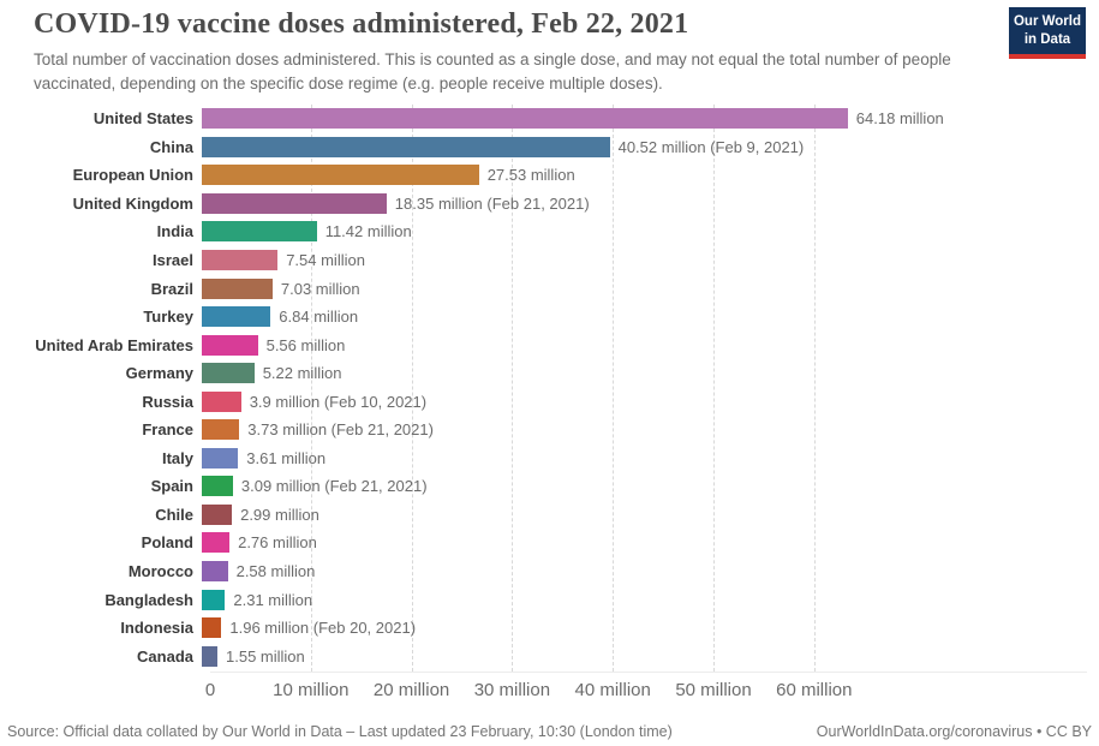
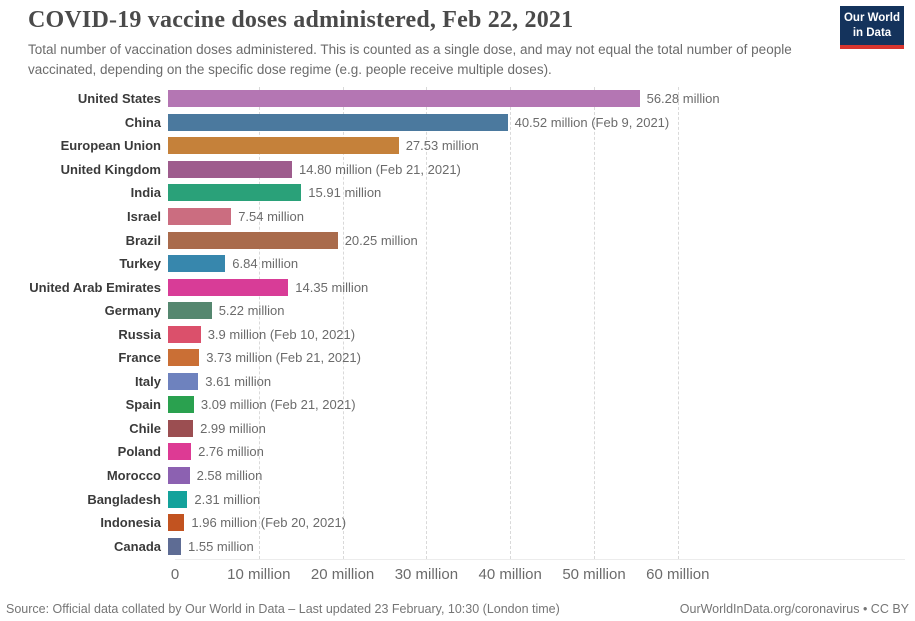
United States: 64.18 -> 56.28
United Kingdom: 18.35 -> 14.80
India: 11.42 -> 15.91
Brazil: 7.03 -> 20.25
United Arab Emirates: 5.56 -> 14.35
